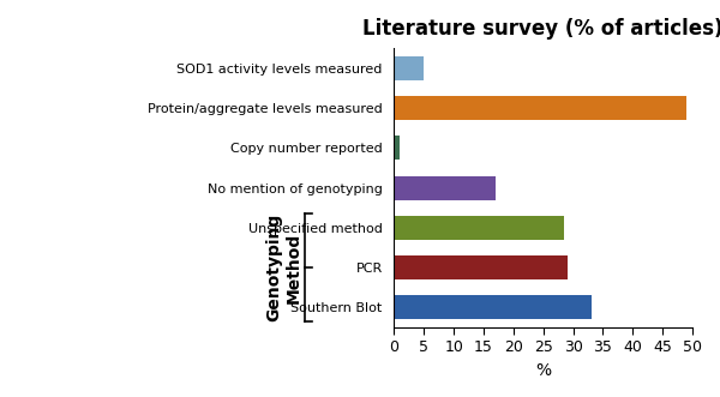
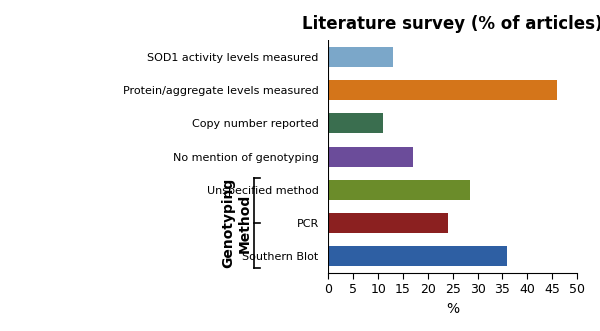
SOD1 activity levels measured: 5.0 -> 13.0
Protein/aggregate levels measured: 49.0 -> 46.0
Copy number reported: 1.0 -> 11.0
PCR: 29.0 -> 24.0
Southern Blot: 33.0 -> 36.0
